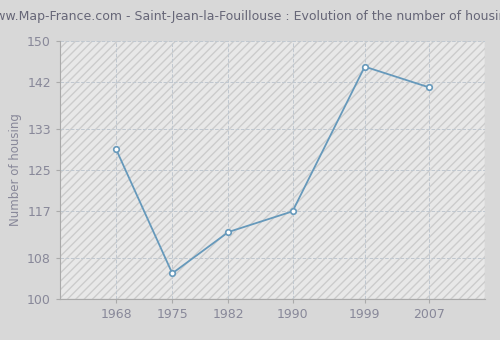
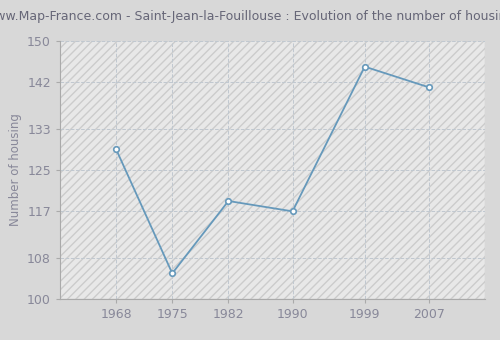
1982: 113 -> 119
